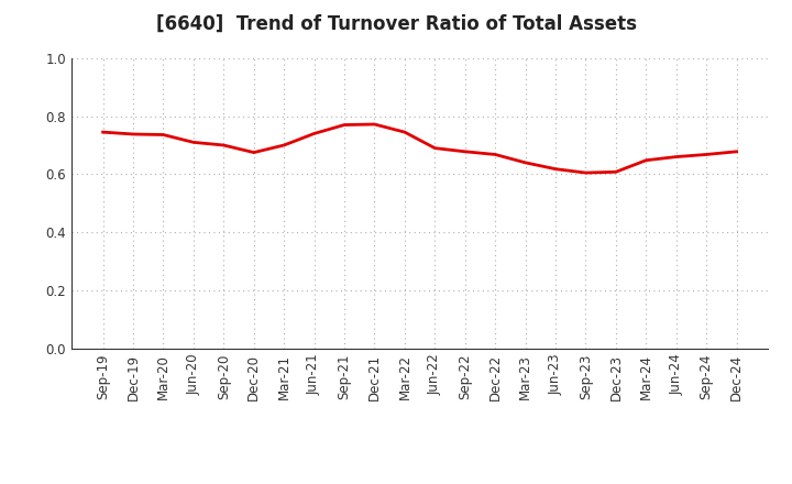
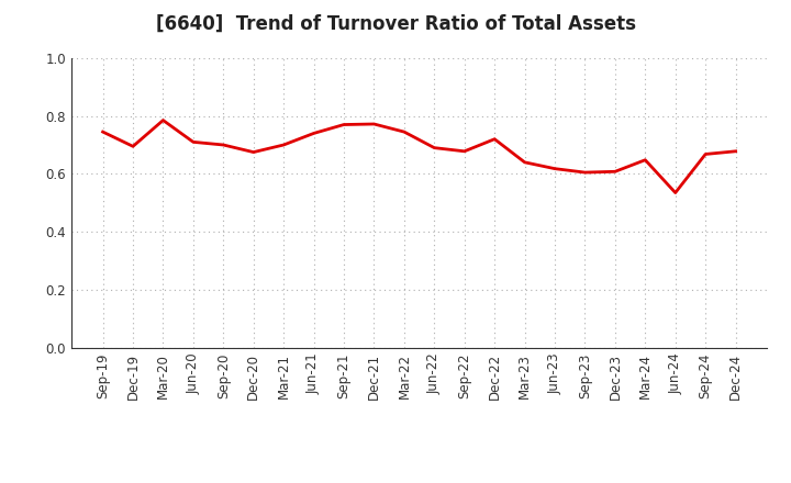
Dec-19: 0.738 -> 0.695
Mar-20: 0.736 -> 0.785
Dec-22: 0.668 -> 0.720
Jun-24: 0.660 -> 0.535
